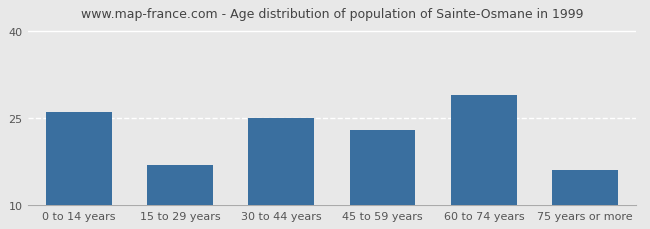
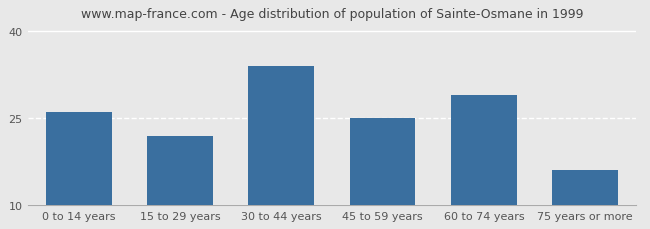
15 to 29 years: 17 -> 22
30 to 44 years: 25 -> 34
45 to 59 years: 23 -> 25
